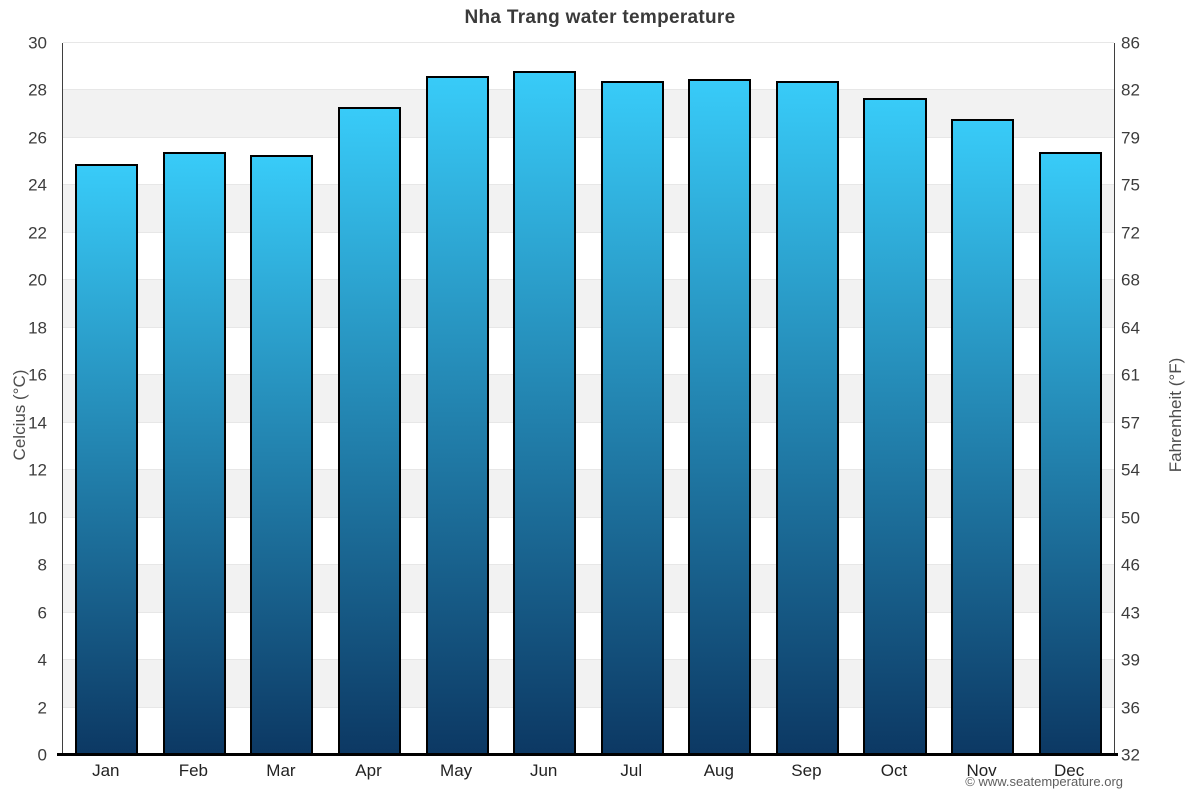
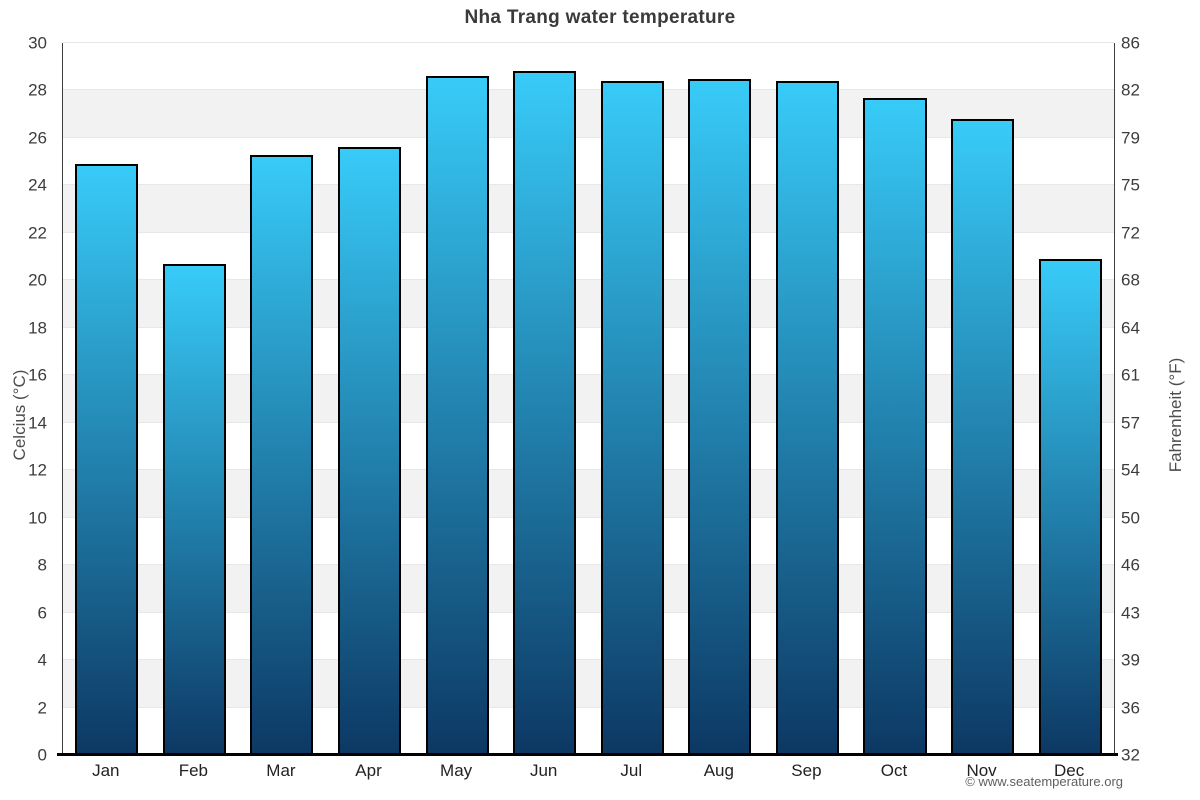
Feb: 25.4 -> 20.7
Apr: 27.3 -> 25.6
Dec: 25.4 -> 20.9
